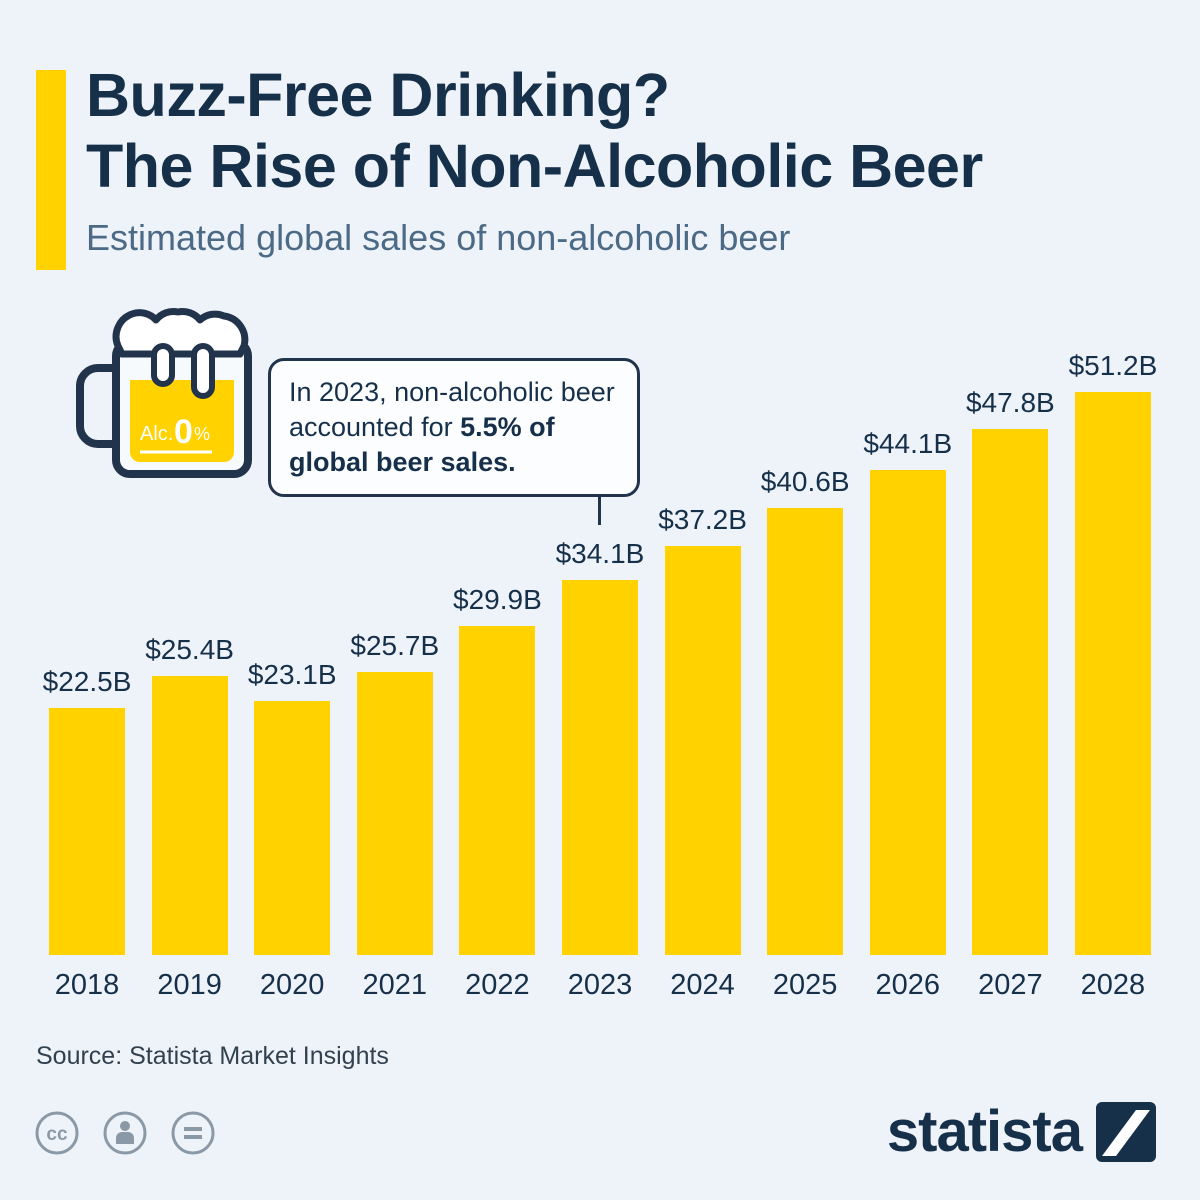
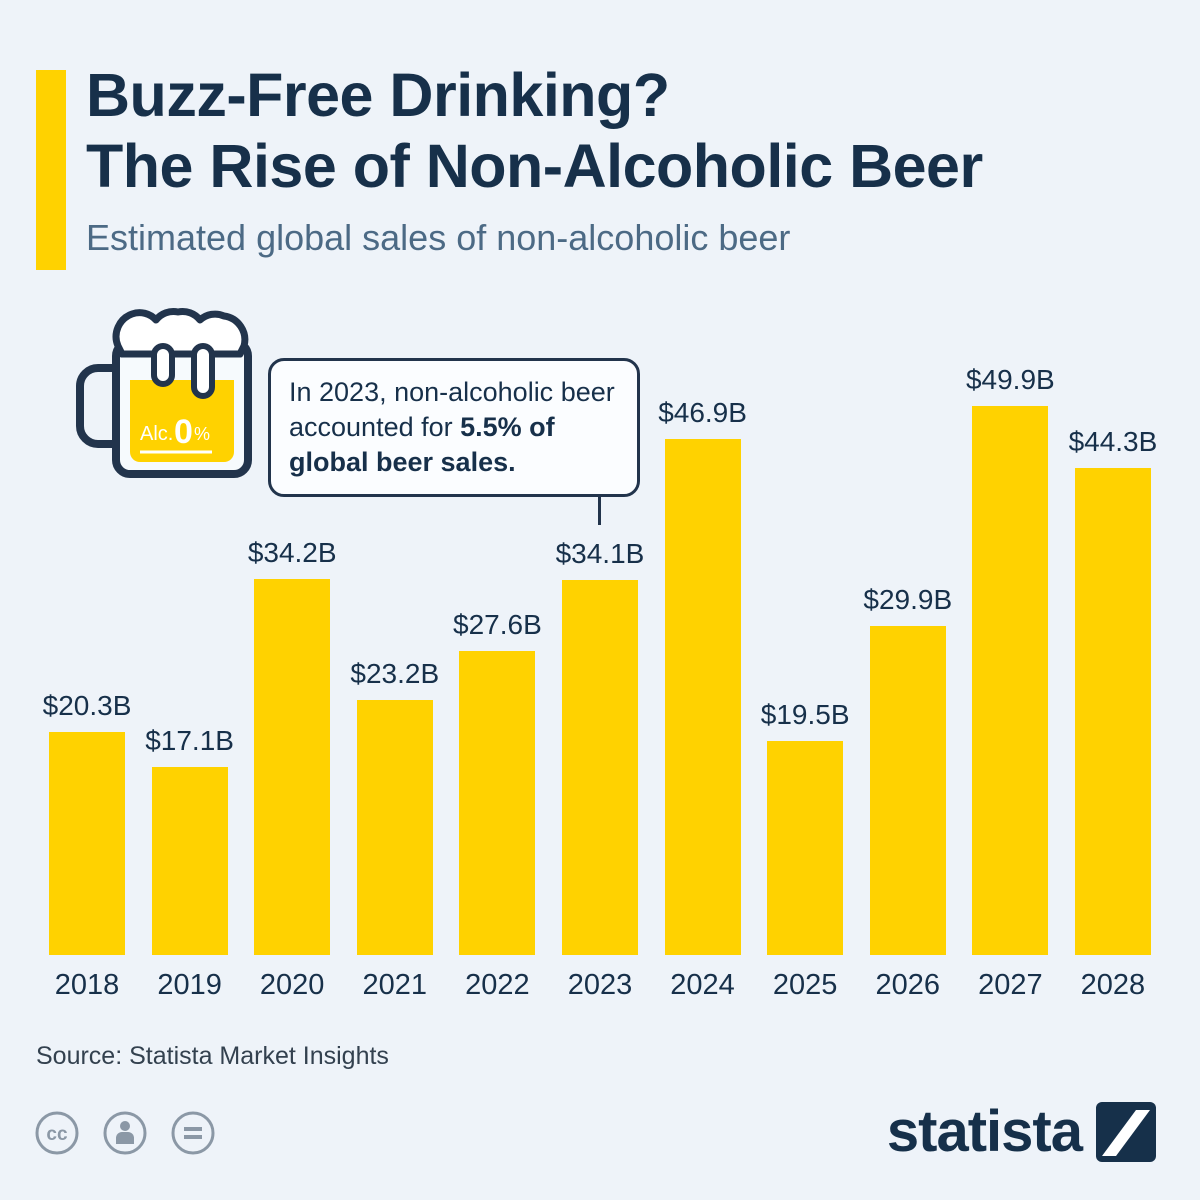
2018: $22.5B -> $20.3B
2019: $25.4B -> $17.1B
2020: $23.1B -> $34.2B
2021: $25.7B -> $23.2B
2022: $29.9B -> $27.6B
2024: $37.2B -> $46.9B
2025: $40.6B -> $19.5B
2026: $44.1B -> $29.9B
2027: $47.8B -> $49.9B
2028: $51.2B -> $44.3B
